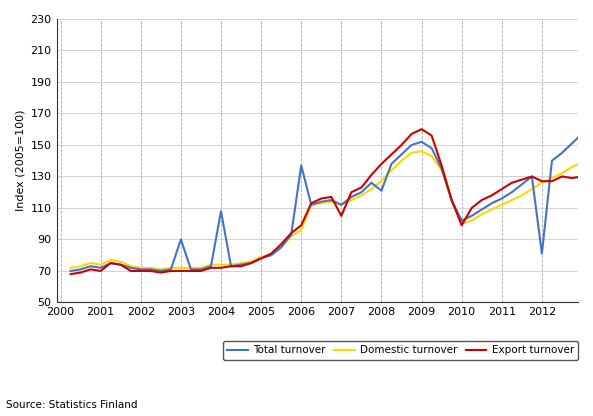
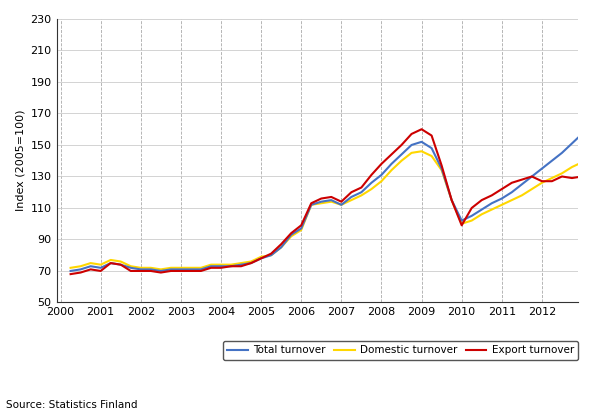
Total turnover/2003: 90 -> 71
Total turnover/2004: 108 -> 73
Total turnover/2006: 137 -> 97
Export turnover/2007: 105 -> 114
Total turnover/2008: 121 -> 131
Total turnover/2012: 81 -> 135
